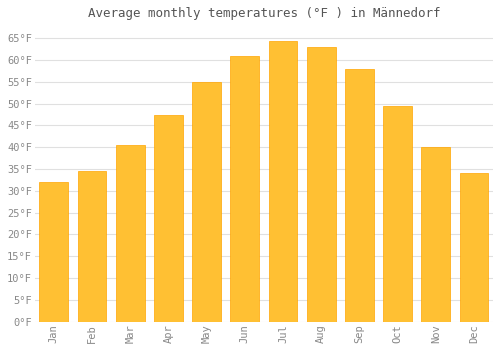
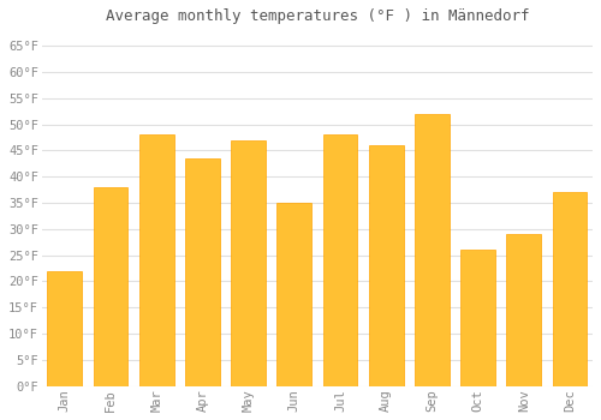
Jan: 32.0°F -> 22.0°F
Feb: 34.5°F -> 38.0°F
Mar: 40.5°F -> 48.0°F
Apr: 47.5°F -> 43.5°F
May: 55.0°F -> 47.0°F
Jun: 61.0°F -> 35.0°F
Jul: 64.5°F -> 48.0°F
Aug: 63.0°F -> 46.0°F
Sep: 58.0°F -> 52.0°F
Oct: 49.5°F -> 26.0°F
Nov: 40.0°F -> 29.0°F
Dec: 34.0°F -> 37.0°F
